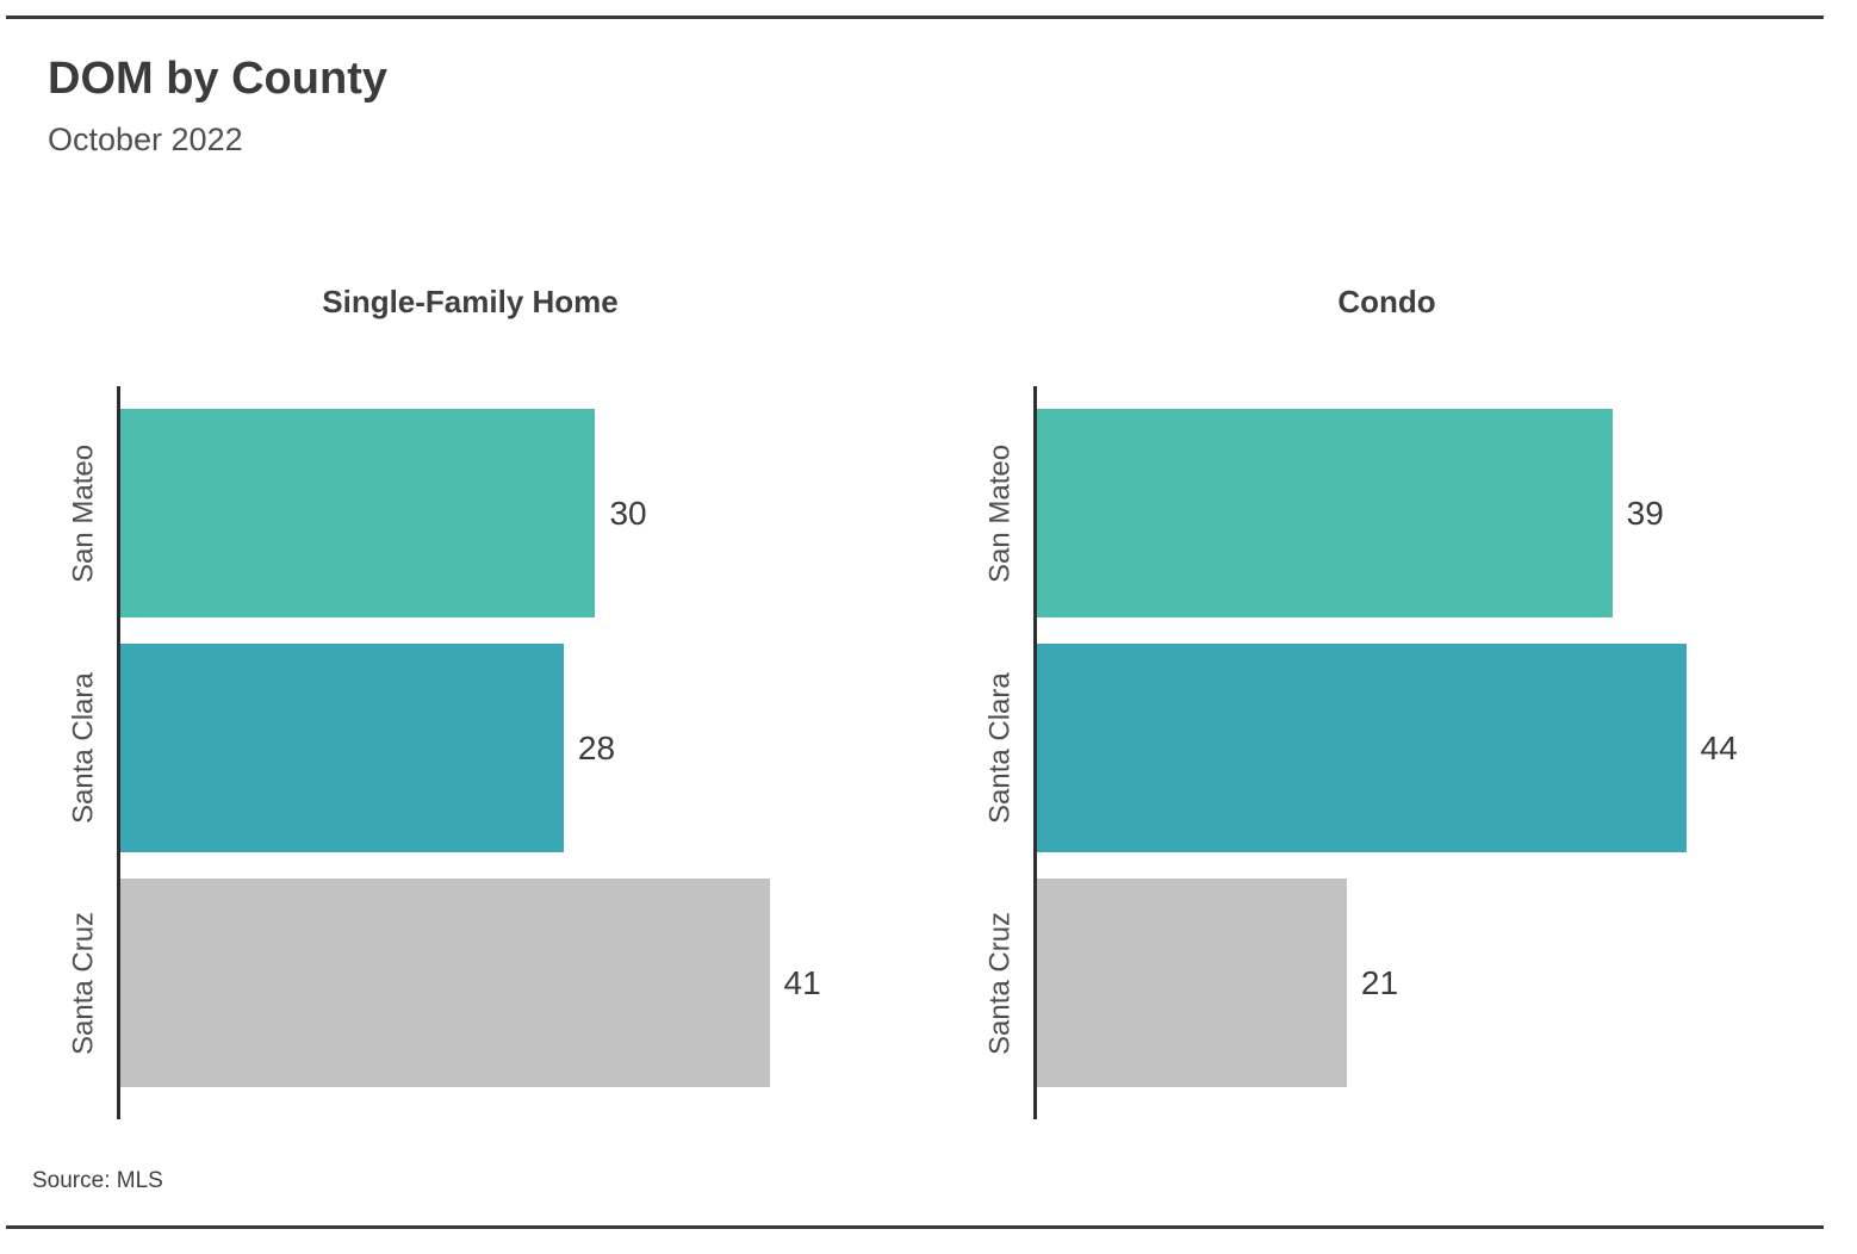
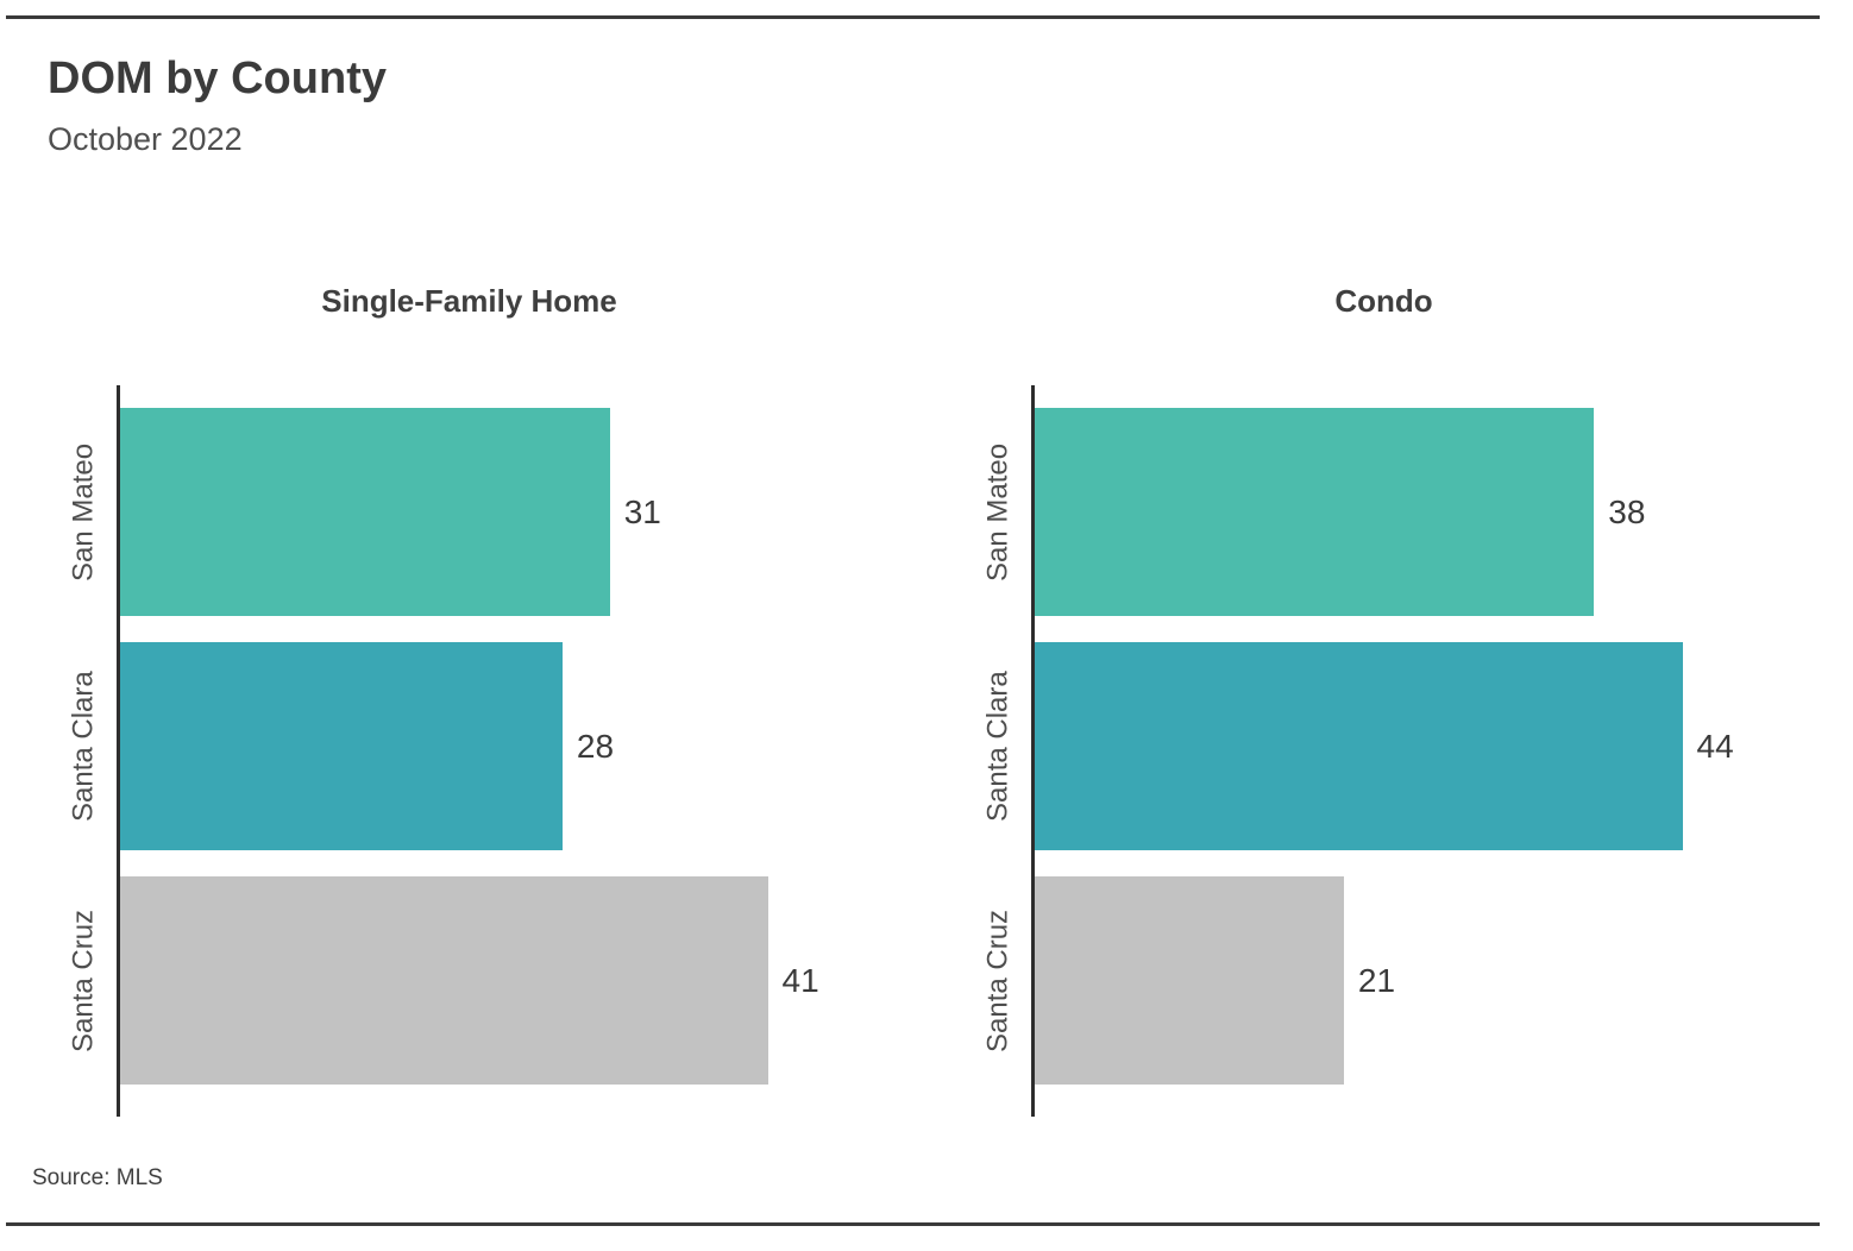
Single-Family Home/San Mateo: 30 -> 31
Condo/San Mateo: 39 -> 38
